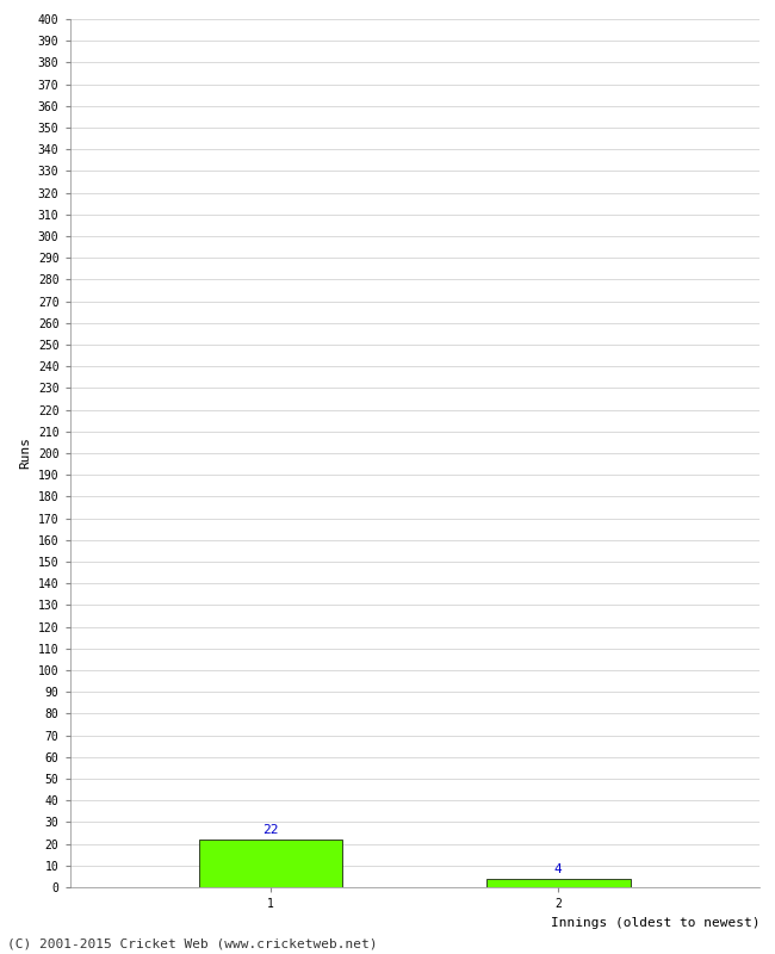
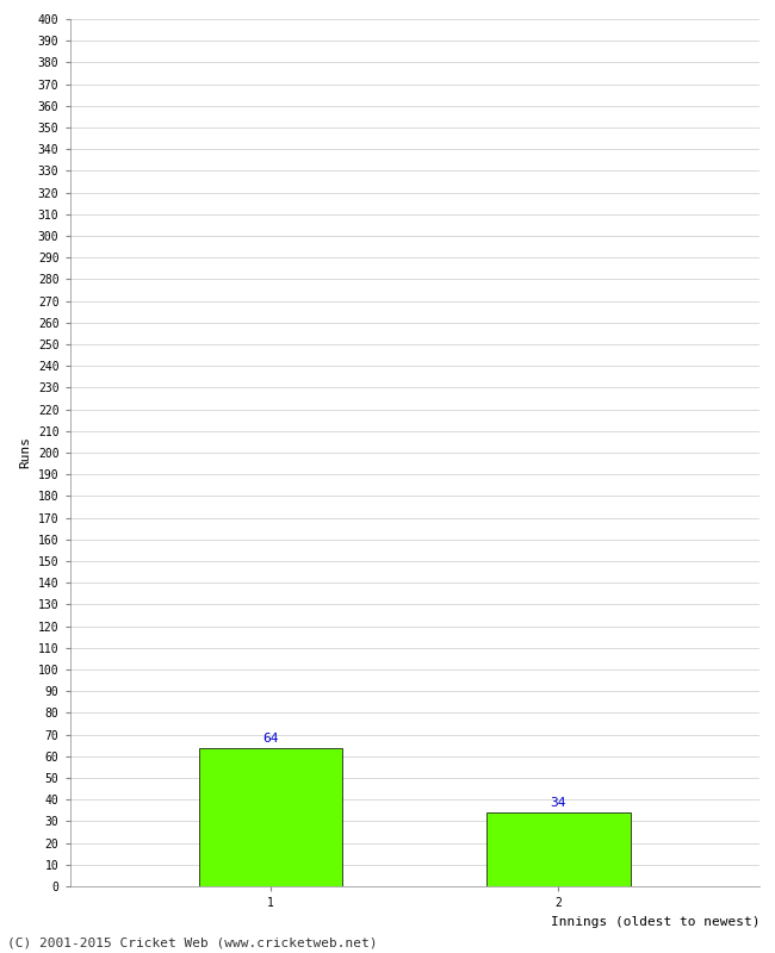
1: 22 -> 64
2: 4 -> 34
